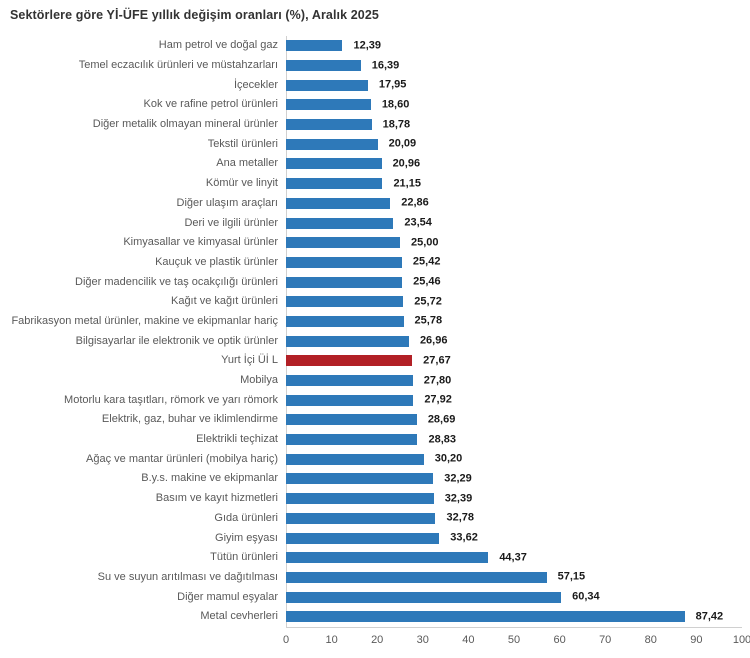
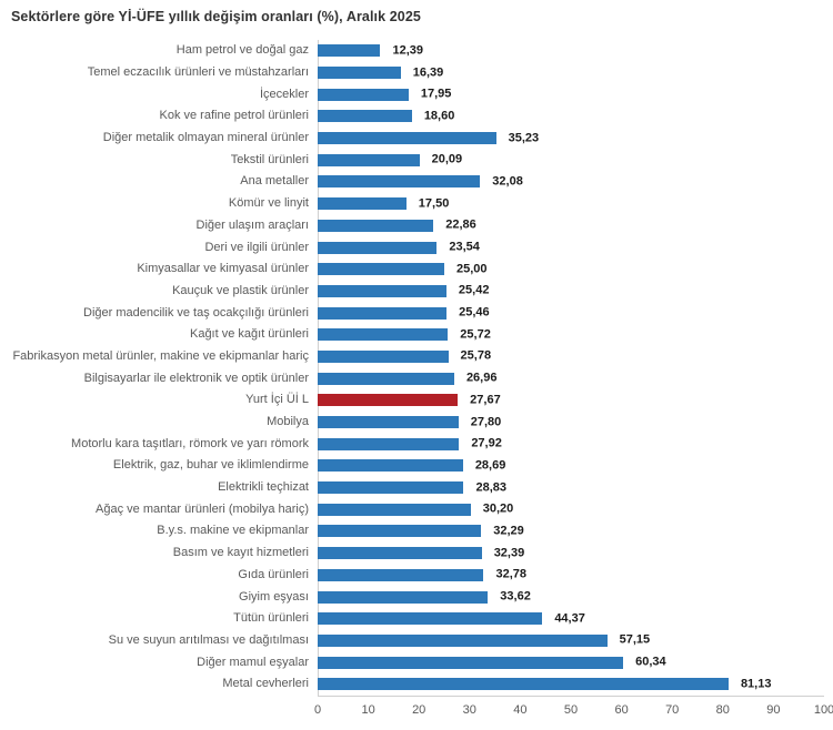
Diğer metalik olmayan mineral ürünler: 18,78 -> 35,23
Ana metaller: 20,96 -> 32,08
Kömür ve linyit: 21,15 -> 17,50
Metal cevherleri: 87,42 -> 81,13
